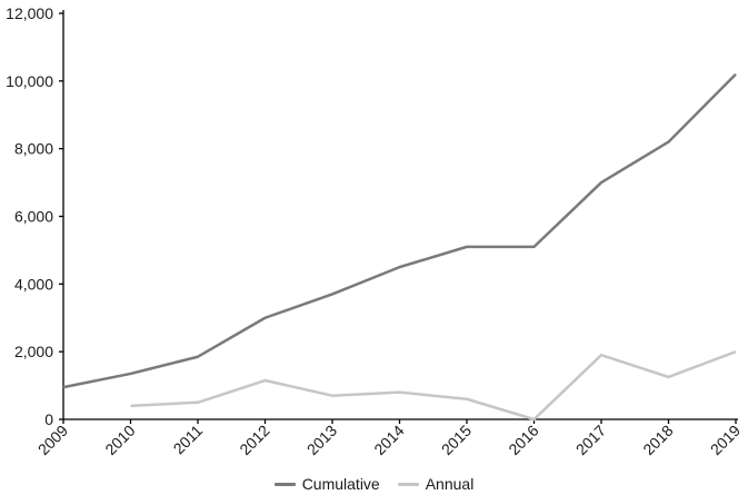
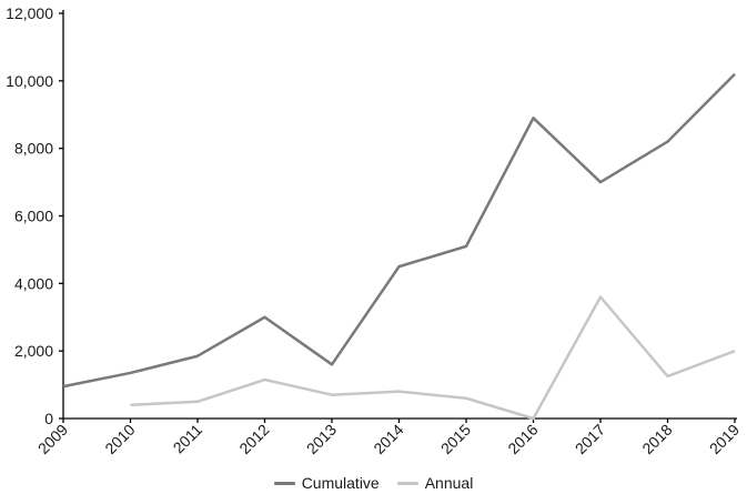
Cumulative/2013: 3700 -> 1600
Cumulative/2016: 5100 -> 8900
Annual/2017: 1900 -> 3600
